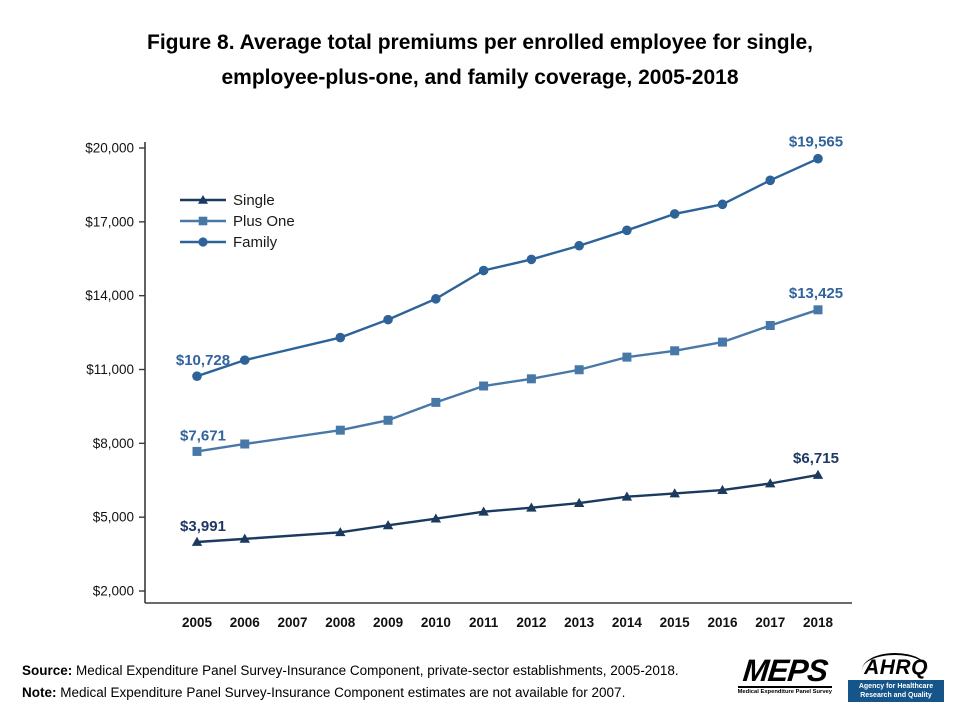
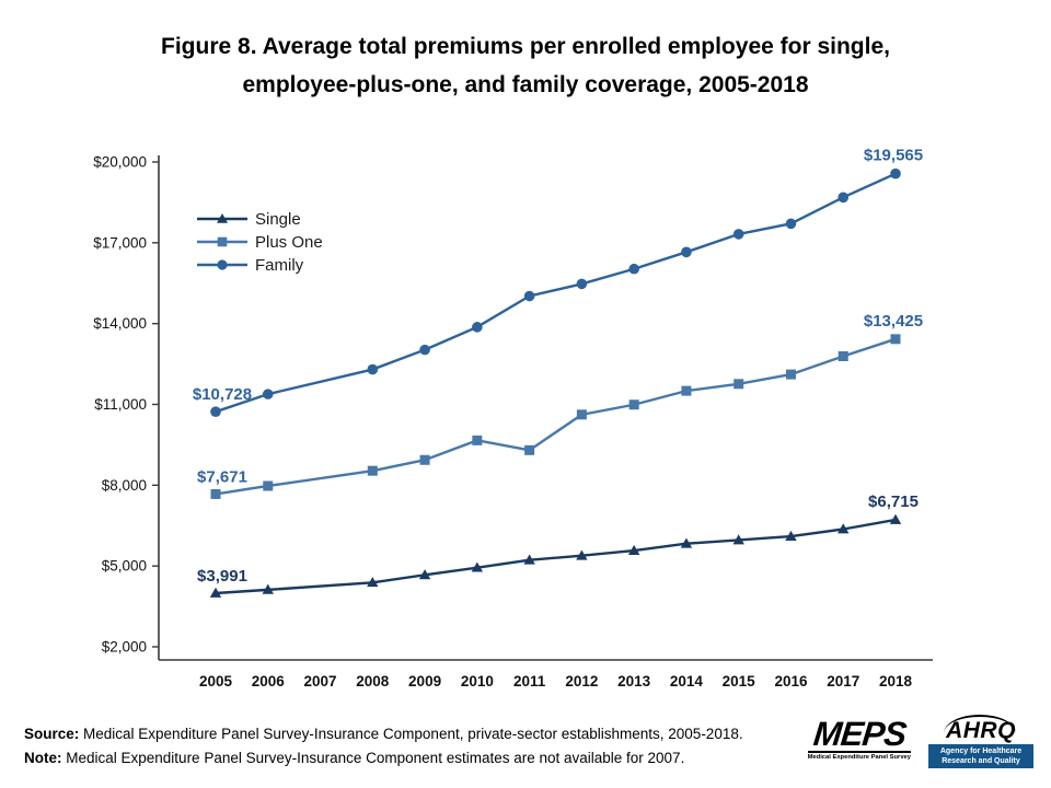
Plus One/2011: $10300 -> $9300
